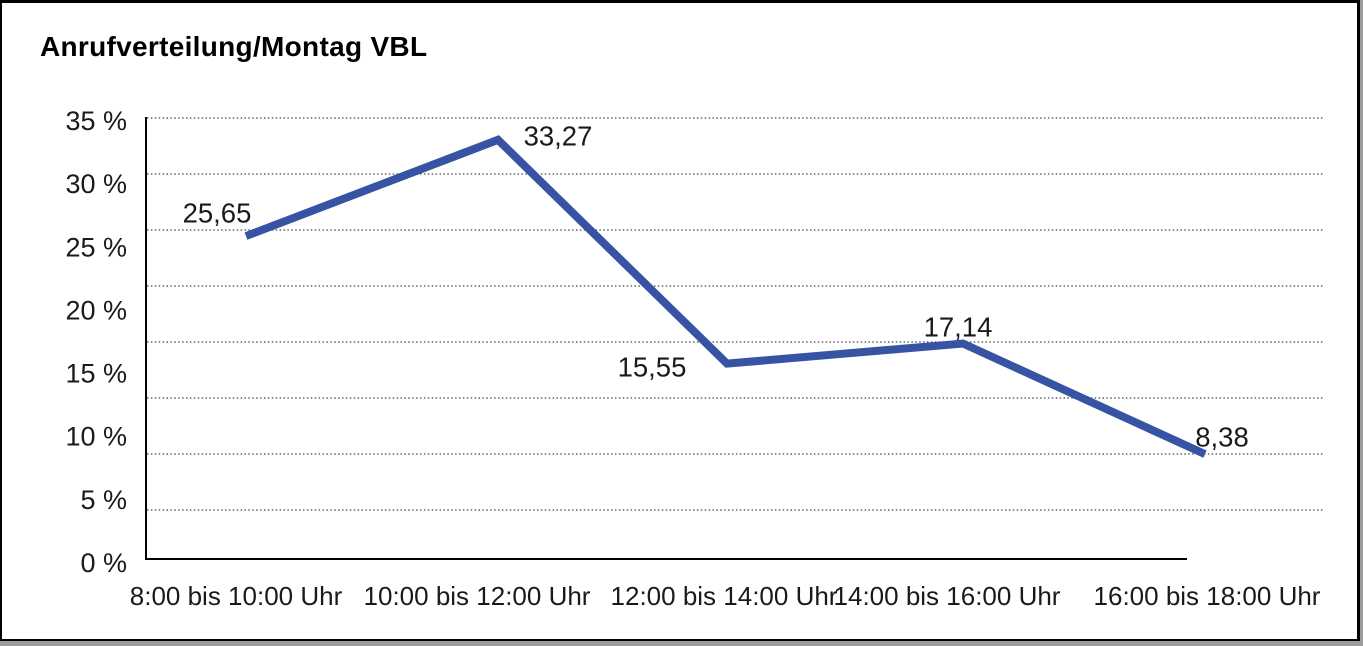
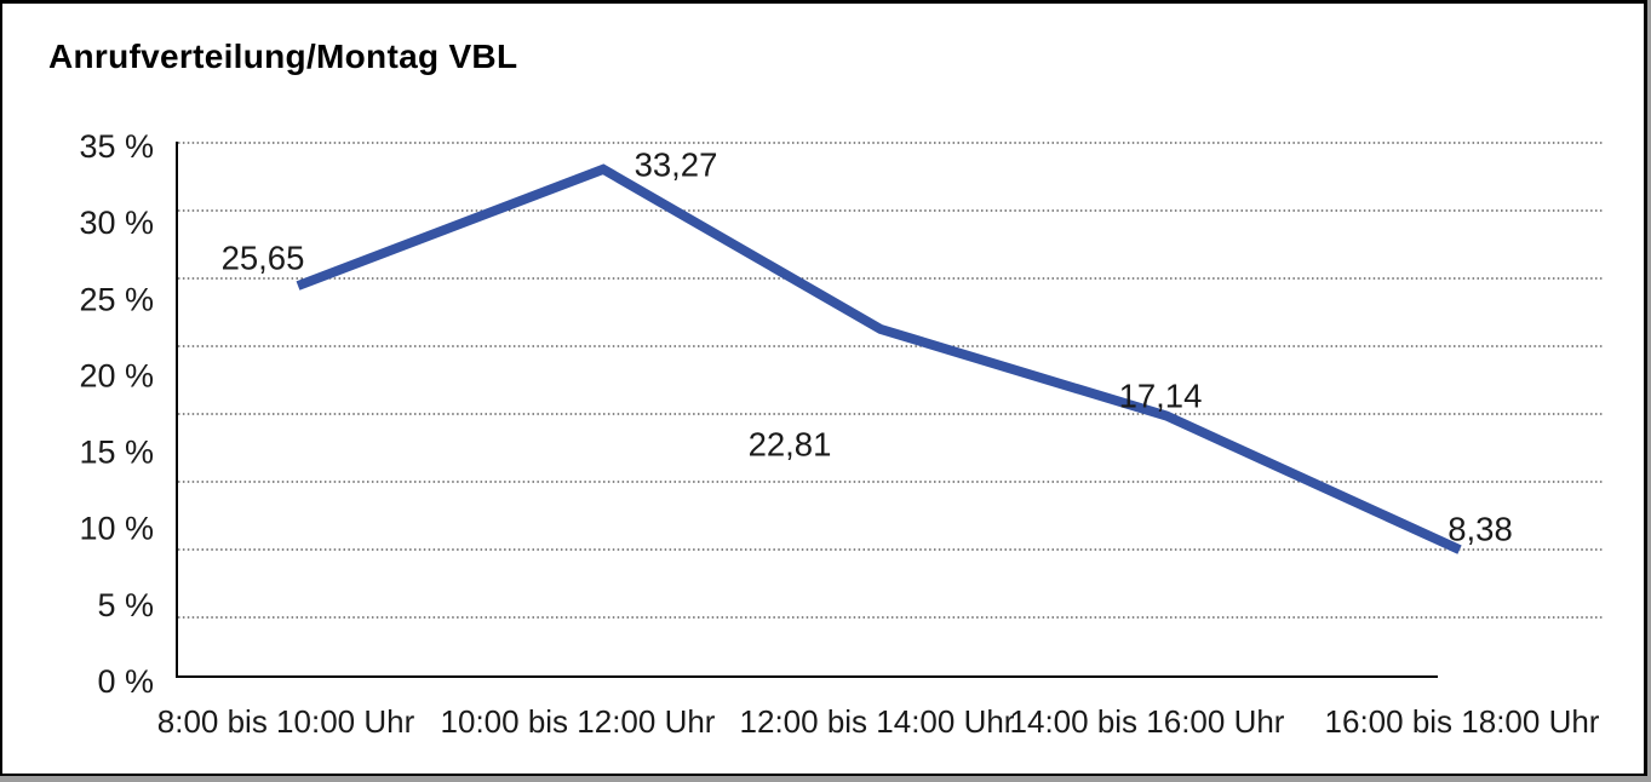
12:00 bis 14:00 Uhr: 15,55 -> 22,81
